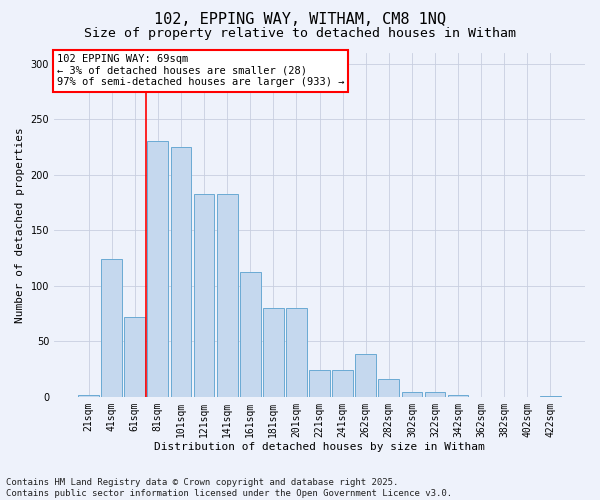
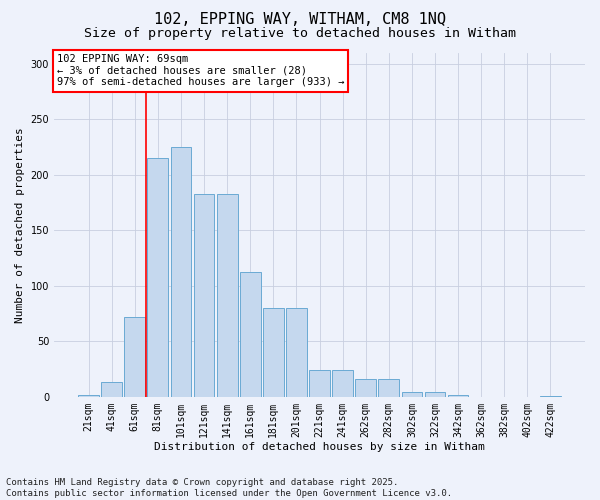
41sqm: 124 -> 13
81sqm: 230 -> 215
262sqm: 39 -> 16
